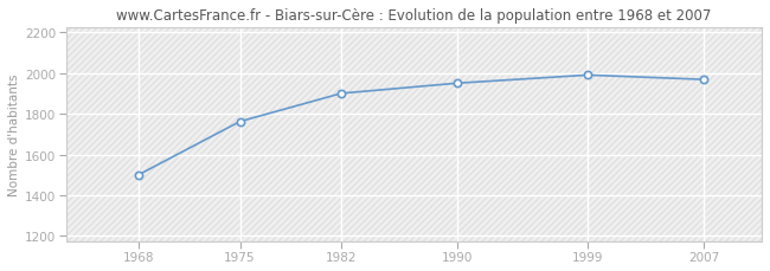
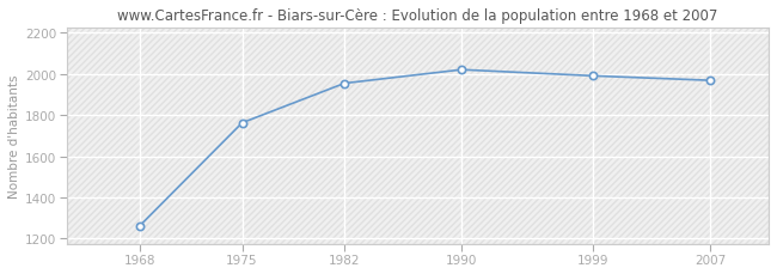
1968: 1500 -> 1260
1982: 1900 -> 1950
1990: 1950 -> 2020
